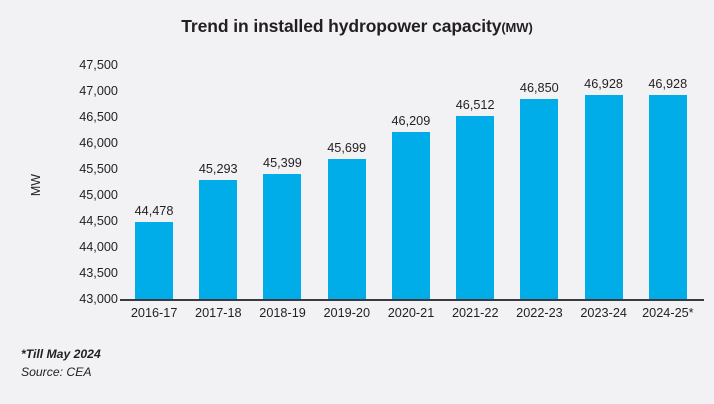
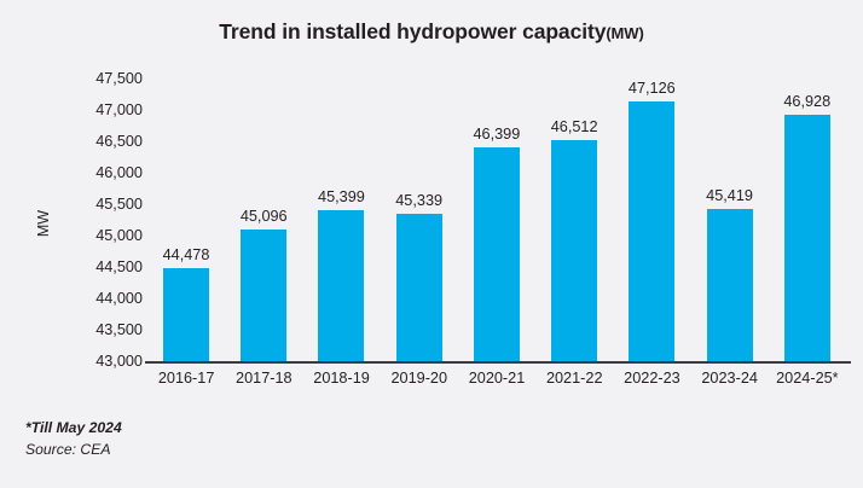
2017-18: 45,293 -> 45,096
2019-20: 45,699 -> 45,339
2020-21: 46,209 -> 46,399
2022-23: 46,850 -> 47,126
2023-24: 46,928 -> 45,419
